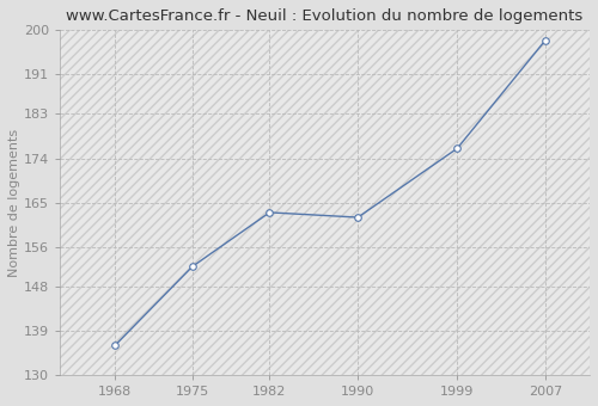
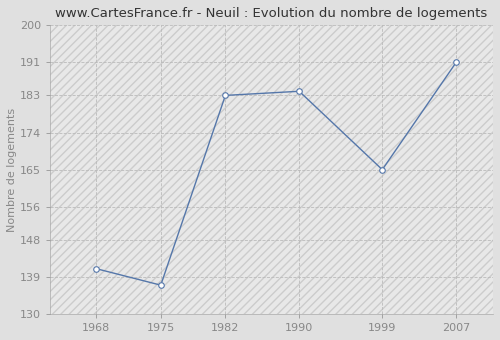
1968: 136 -> 141
1975: 152 -> 137
1982: 163 -> 183
1990: 162 -> 184
1999: 176 -> 165
2007: 198 -> 191
